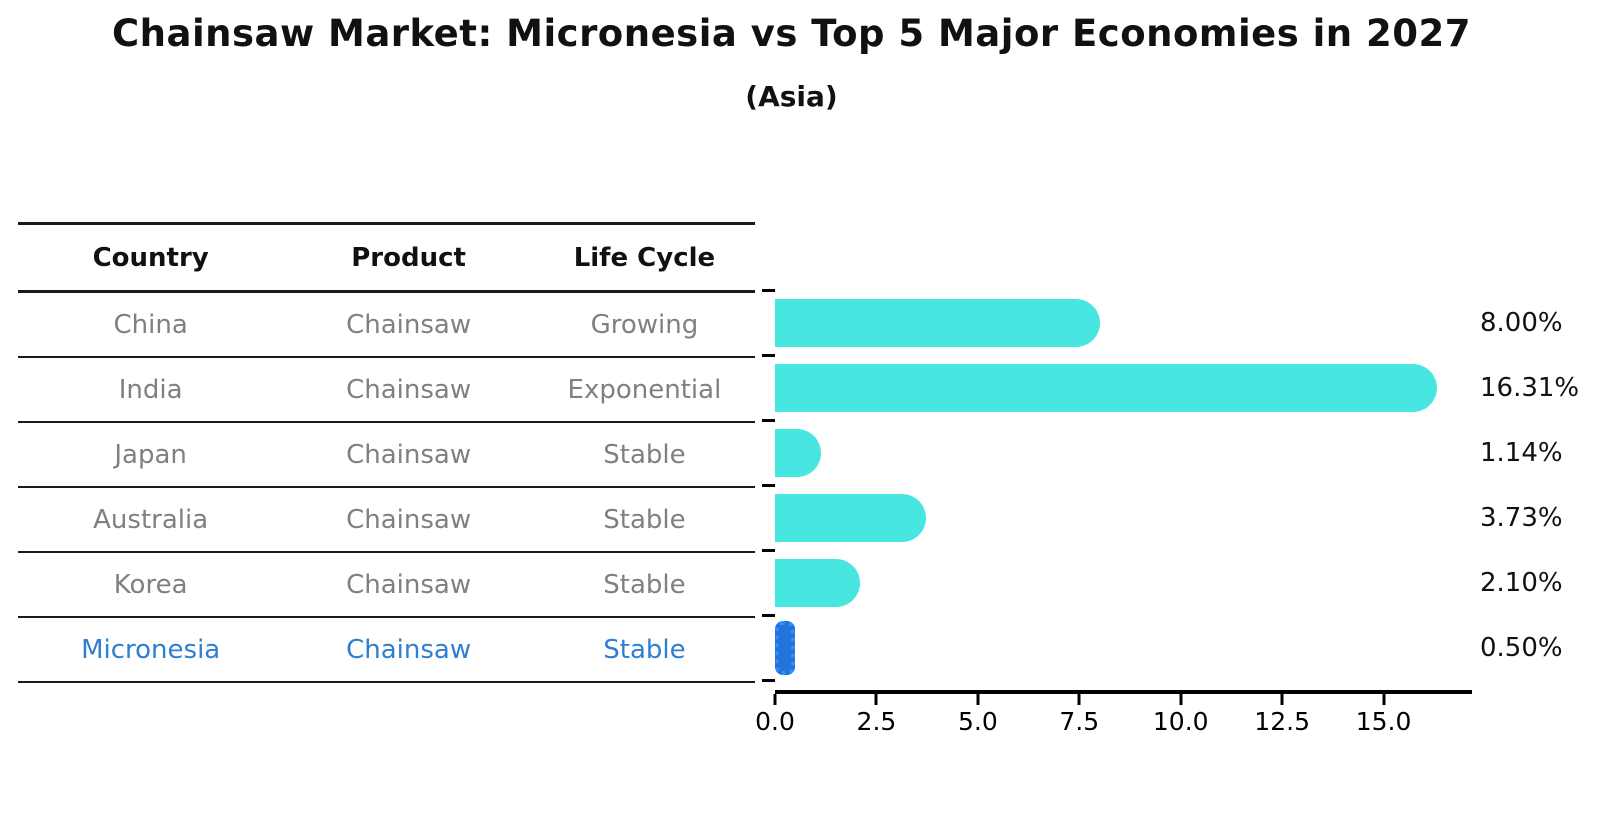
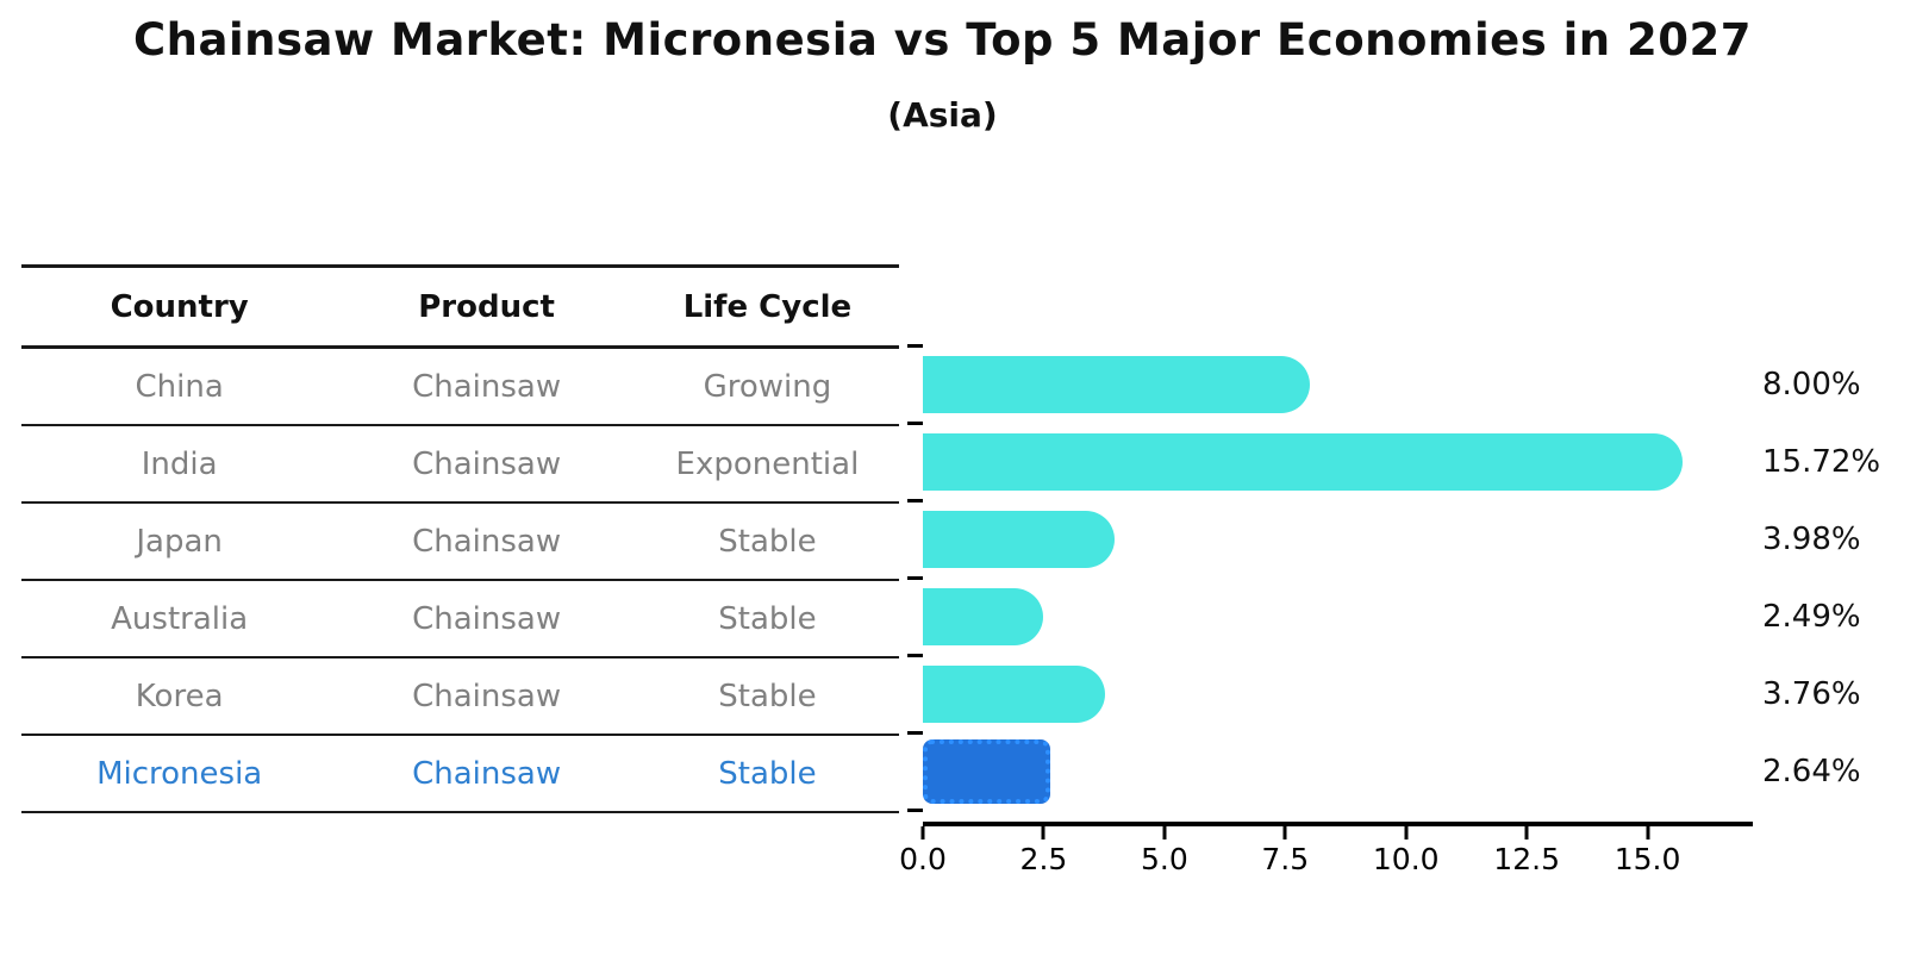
India: 16.31% -> 15.72%
Japan: 1.14% -> 3.98%
Australia: 3.73% -> 2.49%
Korea: 2.10% -> 3.76%
Micronesia: 0.50% -> 2.64%
